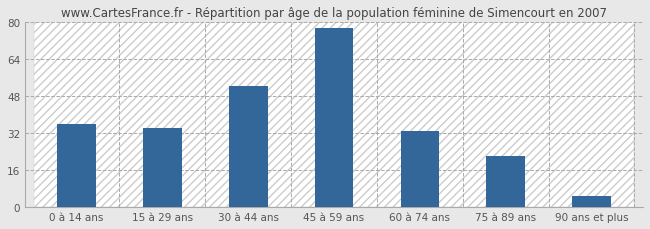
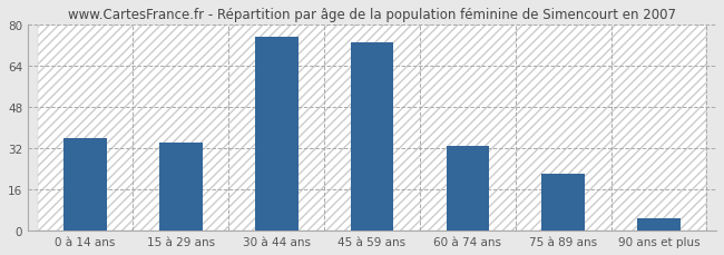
30 à 44 ans: 52 -> 75
45 à 59 ans: 77 -> 73
